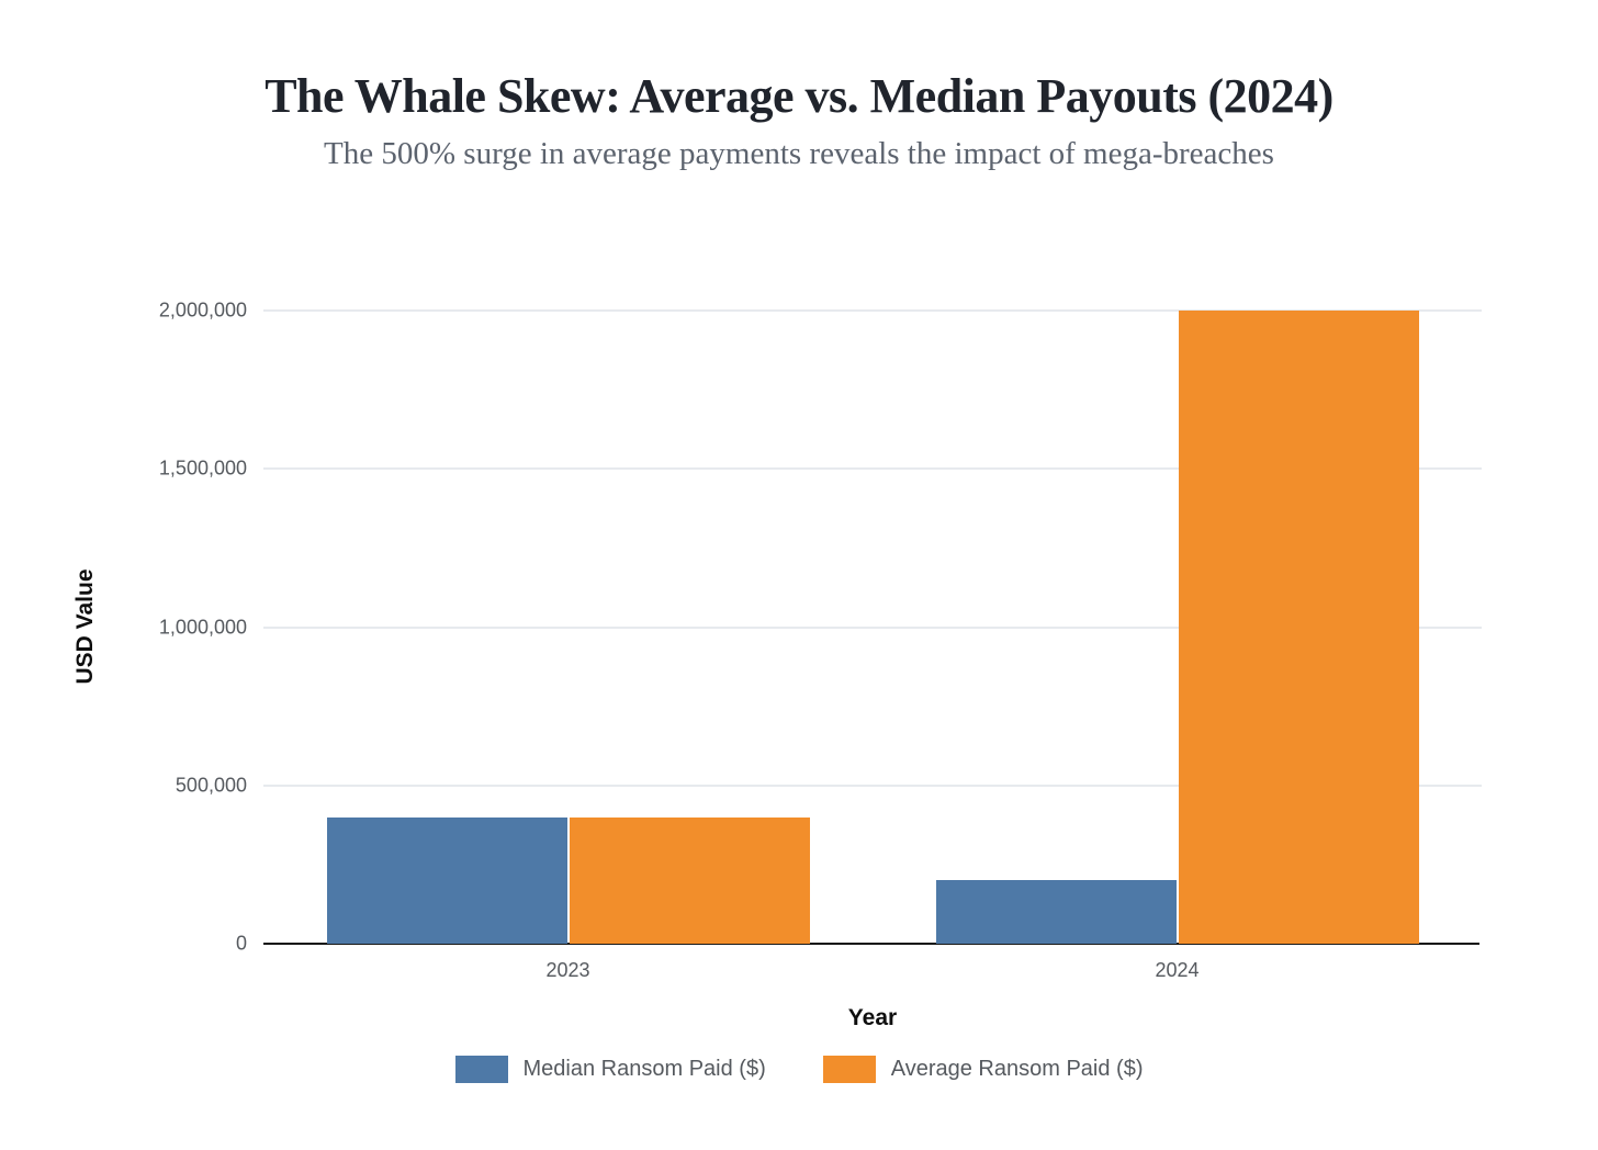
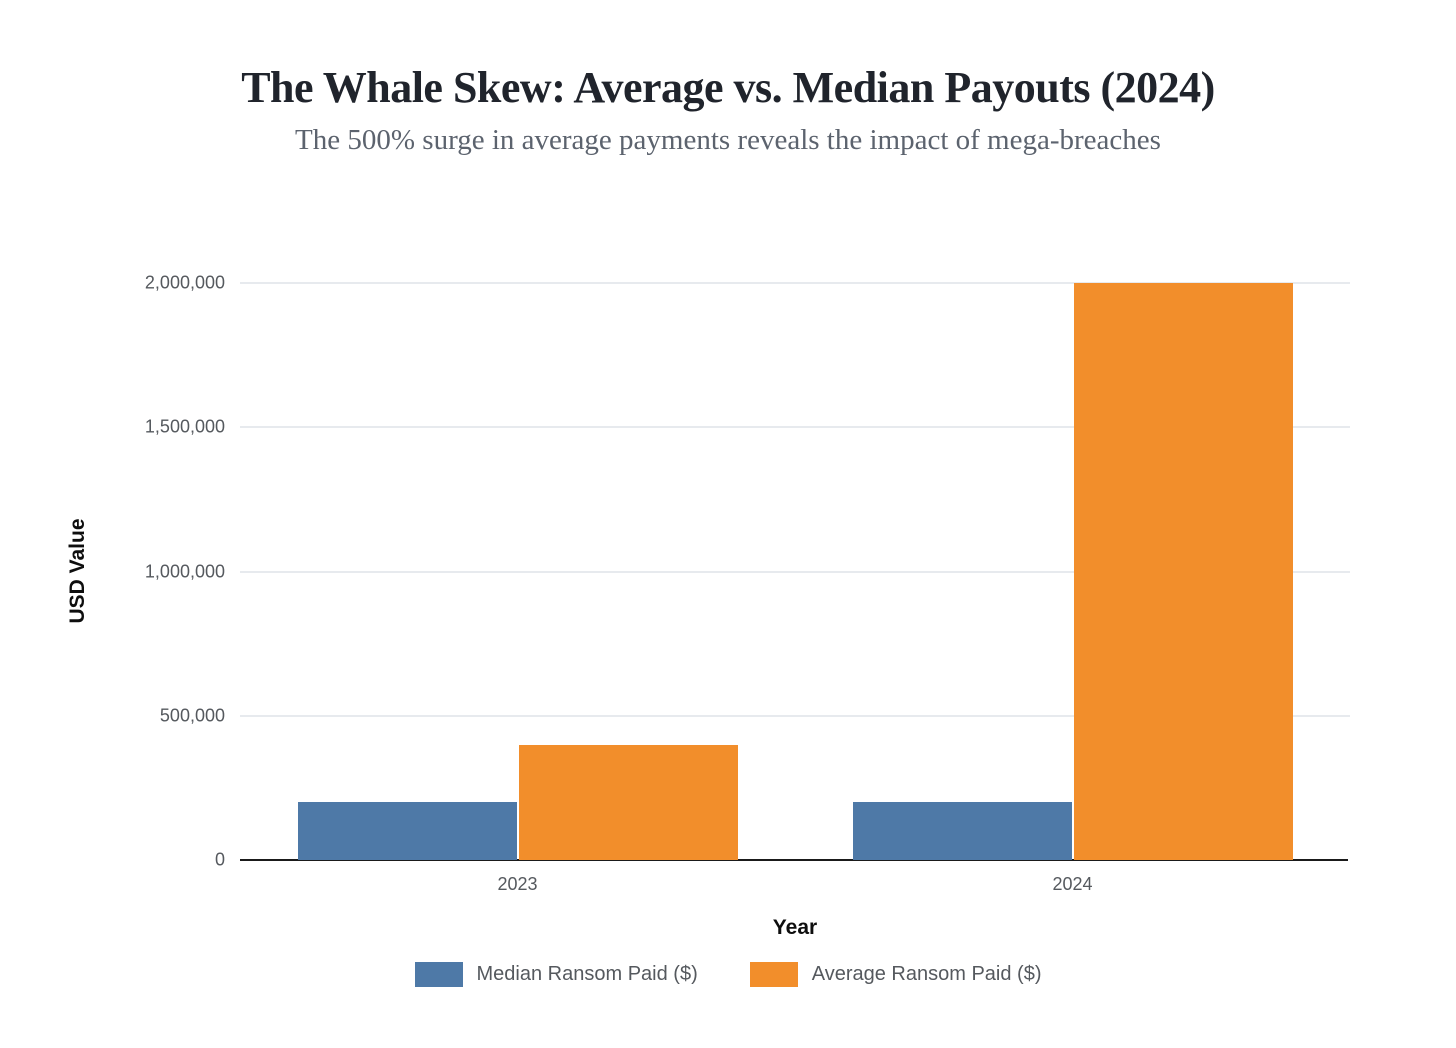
Median Ransom Paid ($)/2023: 400000 -> 200000
